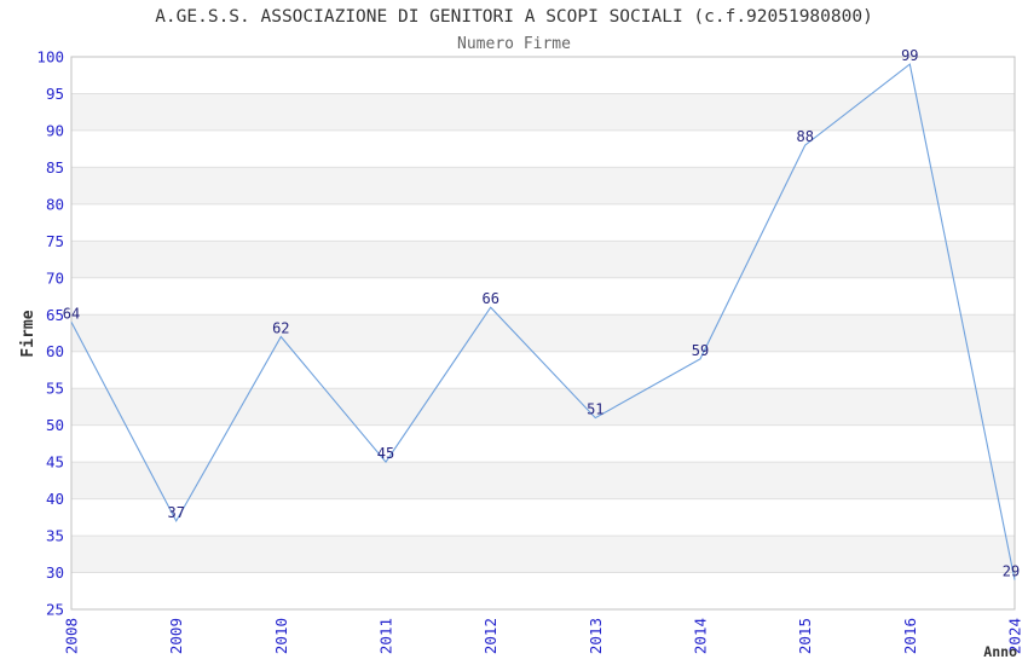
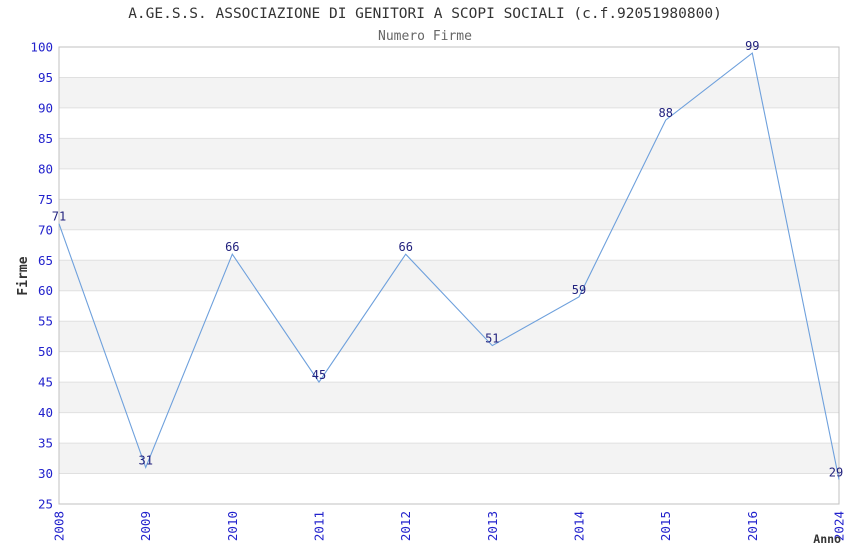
2008: 64 -> 71
2009: 37 -> 31
2010: 62 -> 66
